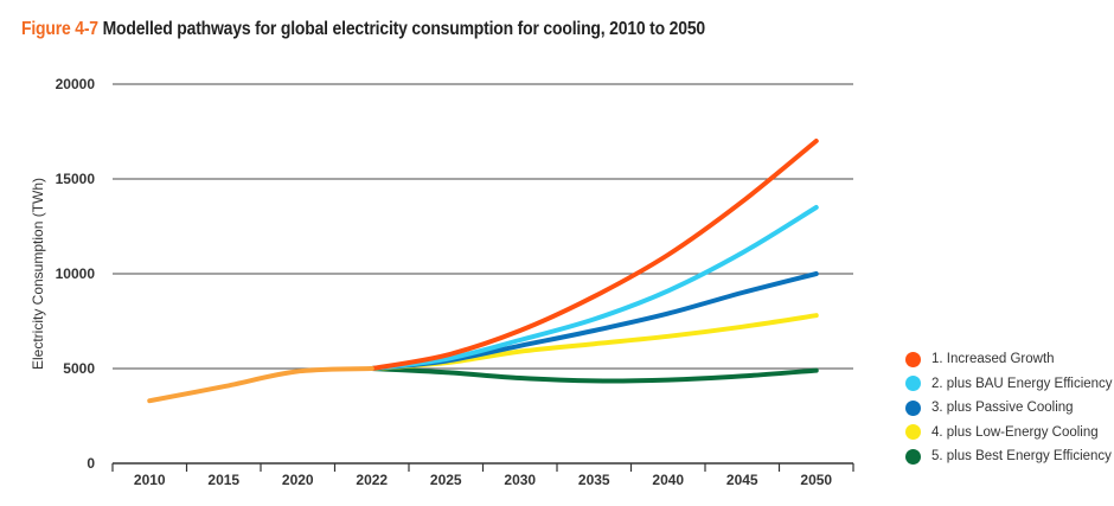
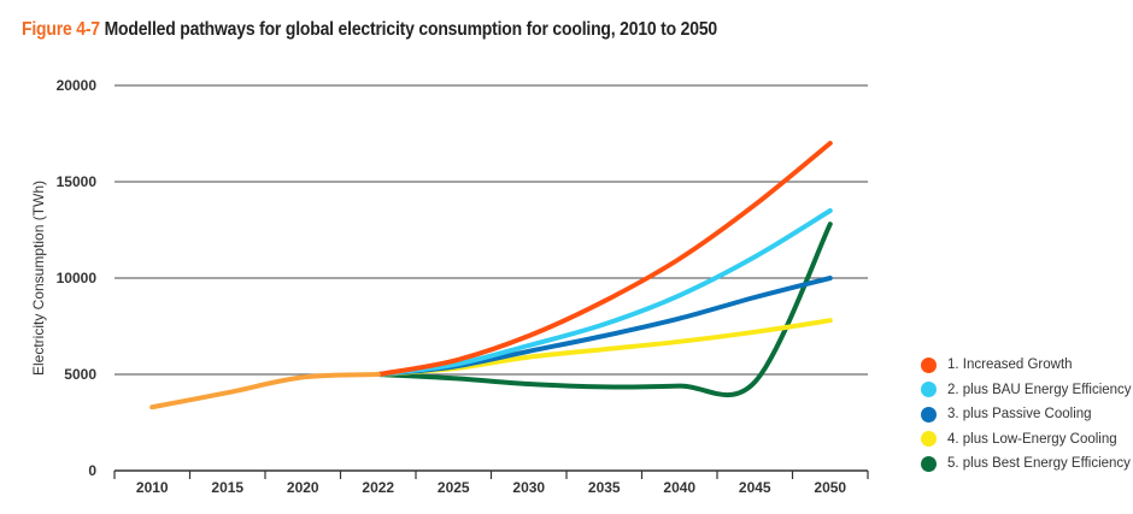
5. plus Best Energy Efficiency/2050: 4900 -> 12800
